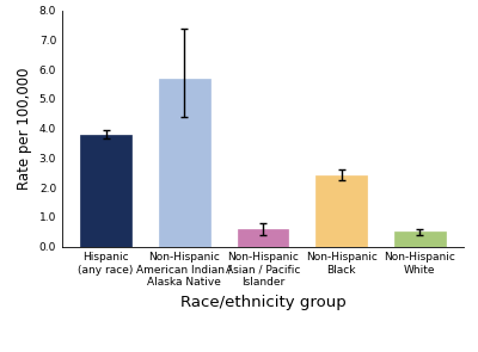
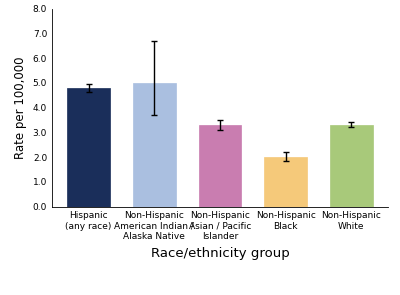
Hispanic (any race): 3.8 -> 4.8
Non-Hispanic American Indian / Alaska Native: 5.7 -> 5.0
Non-Hispanic Asian / Pacific Islander: 0.6 -> 3.3
Non-Hispanic Black: 2.4 -> 2.0
Non-Hispanic White: 0.5 -> 3.3
